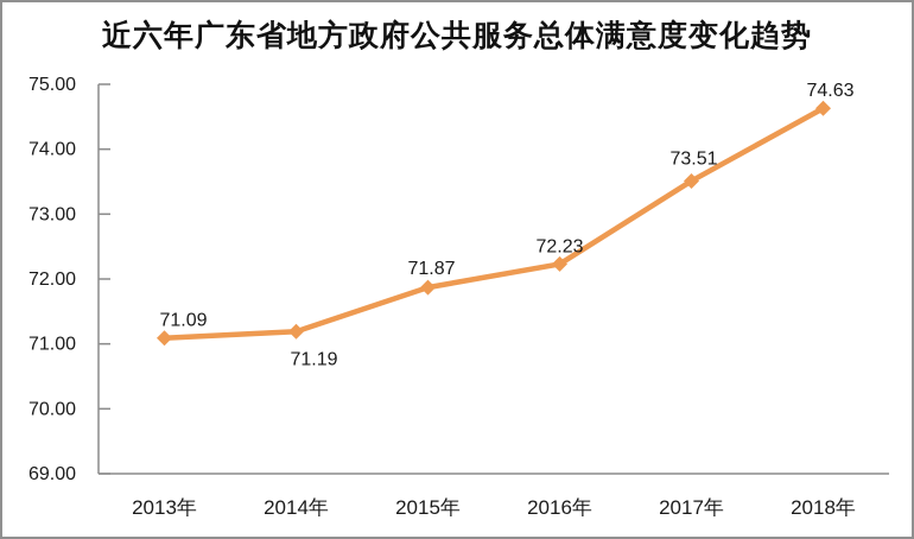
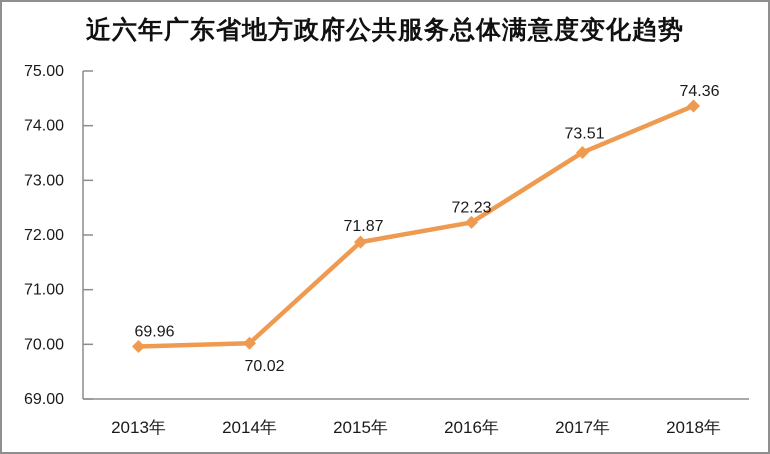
2013年: 71.09 -> 69.96
2014年: 71.19 -> 70.02
2018年: 74.63 -> 74.36
